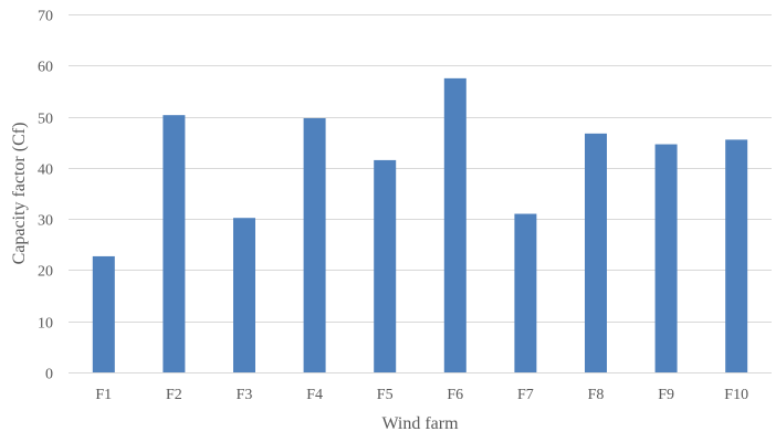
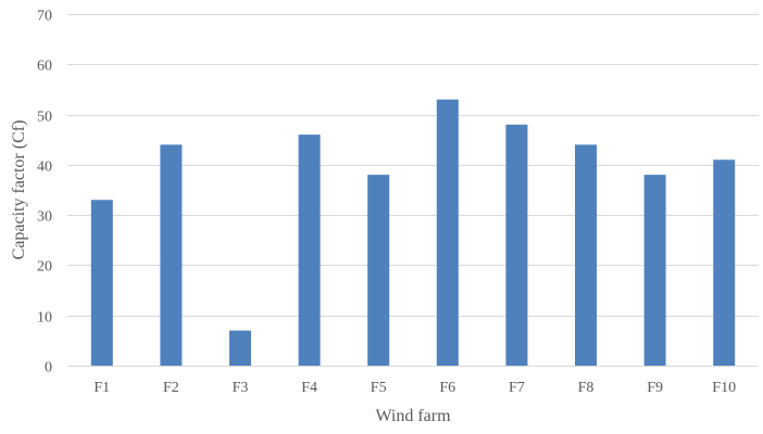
F1: 23 -> 33
F2: 50 -> 44
F3: 30 -> 7
F4: 50 -> 46
F5: 42 -> 38
F6: 58 -> 53
F7: 31 -> 48
F8: 47 -> 44
F9: 45 -> 38
F10: 46 -> 41
